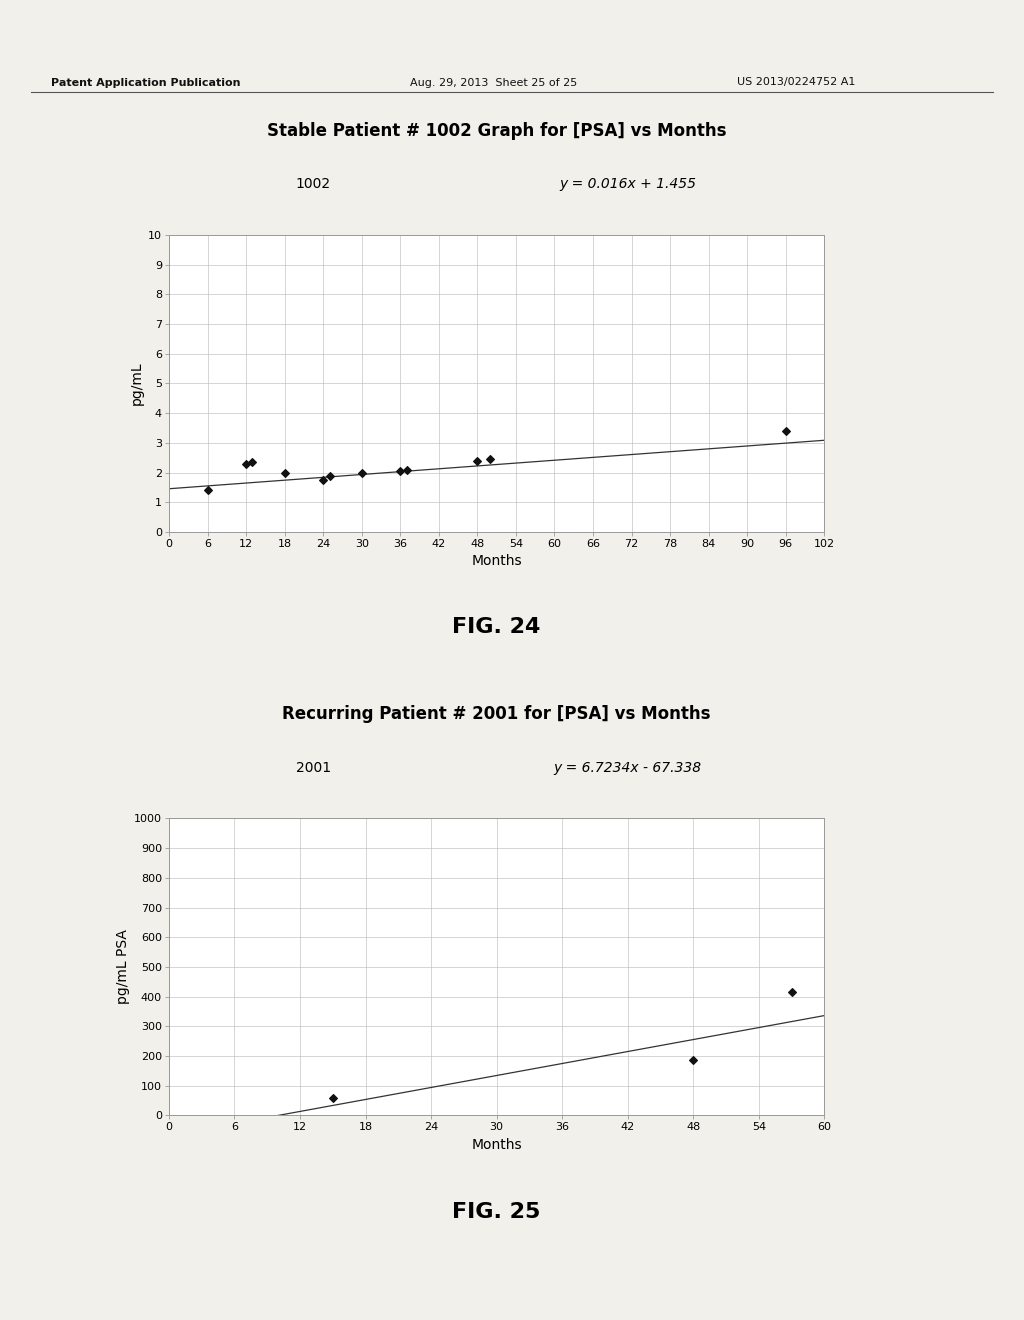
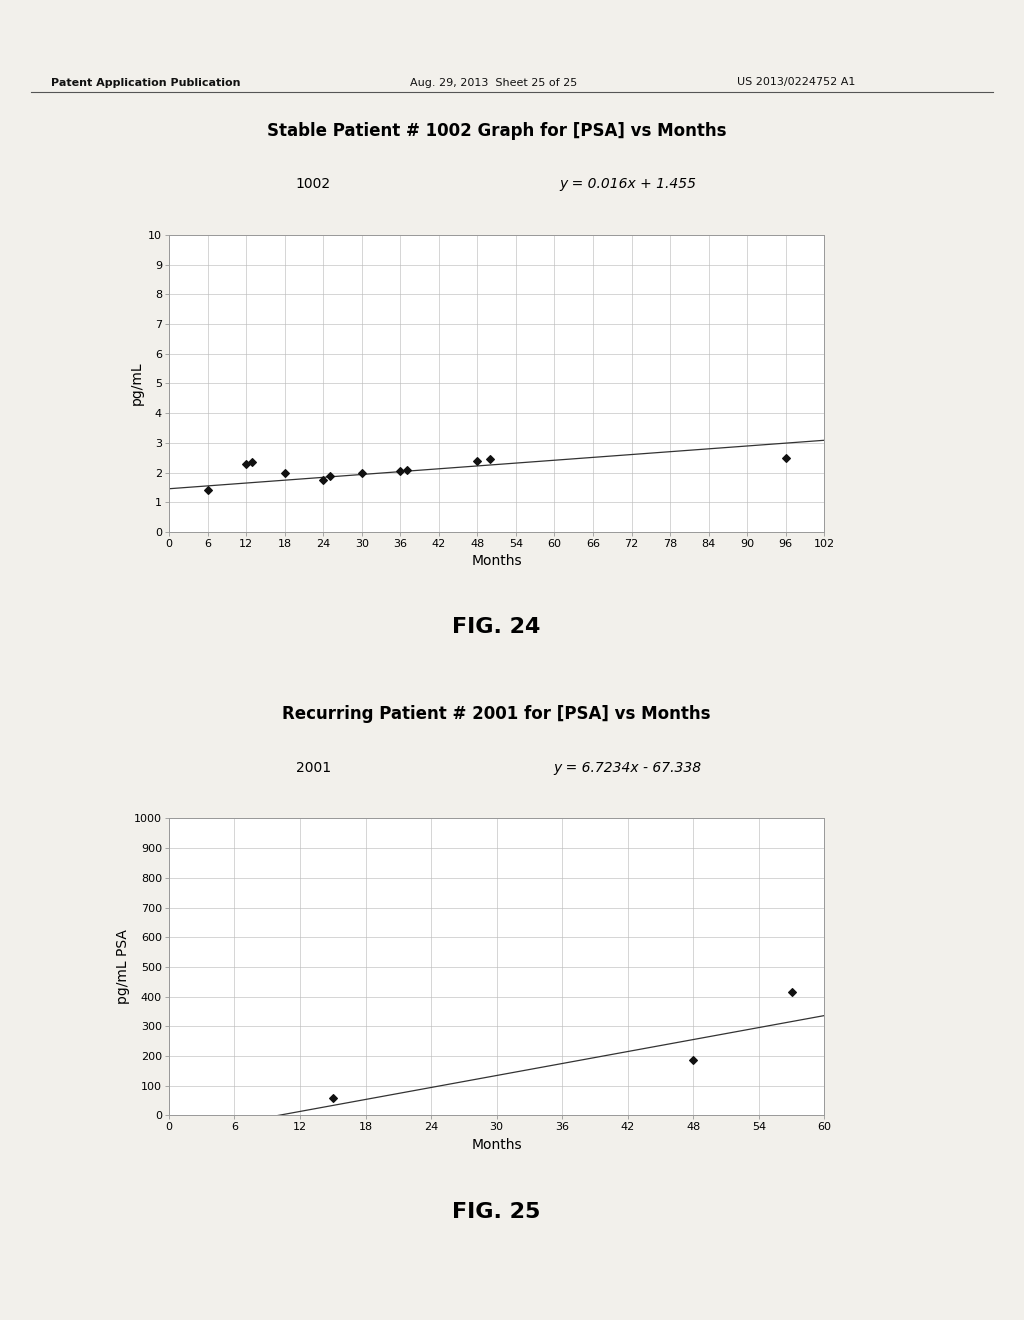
96: 3.40 -> 2.50
